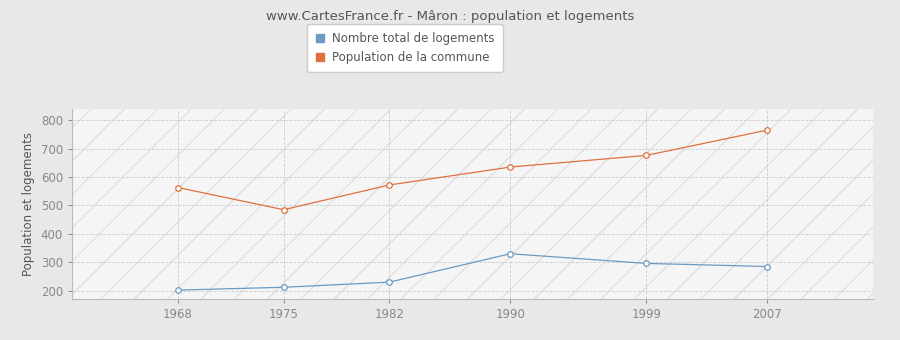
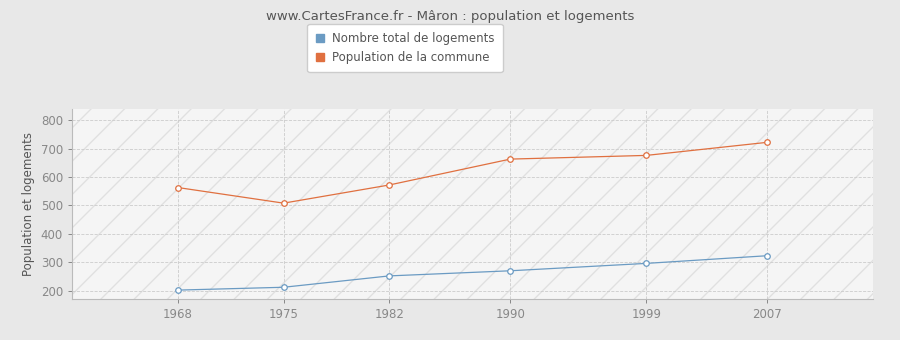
Population de la commune/1975: 485 -> 508
Nombre total de logements/1982: 230 -> 252
Nombre total de logements/1990: 330 -> 270
Population de la commune/1990: 635 -> 663
Nombre total de logements/2007: 285 -> 323
Population de la commune/2007: 765 -> 722
